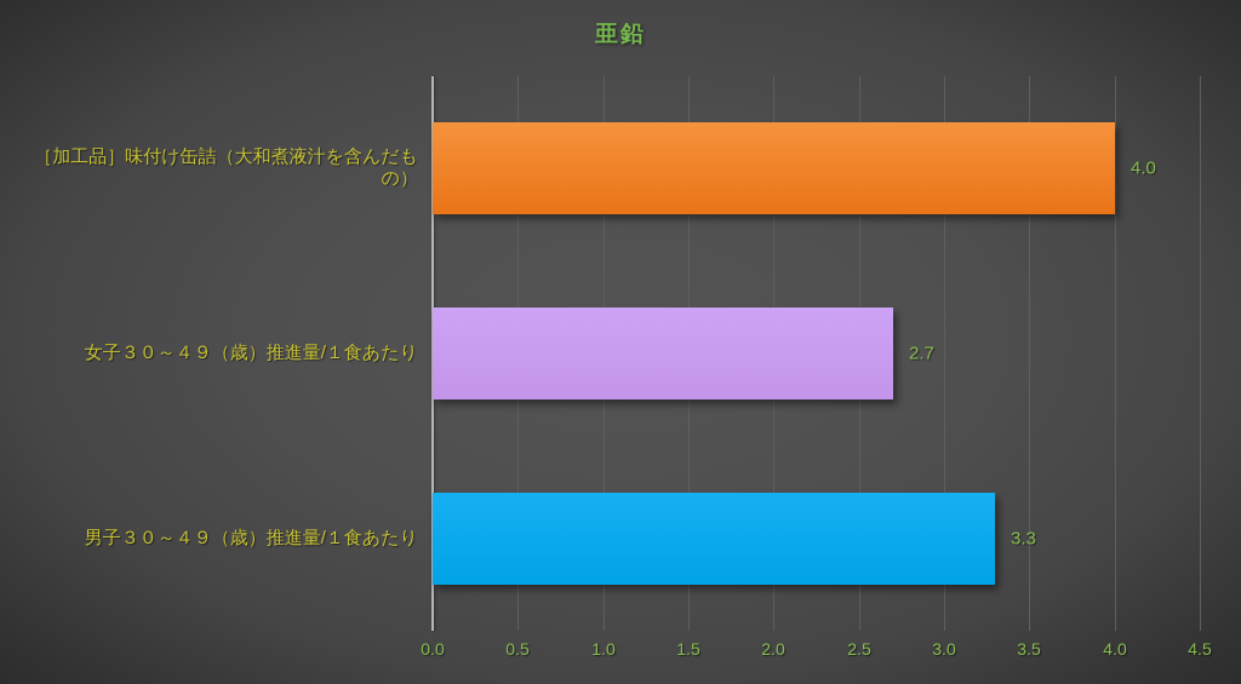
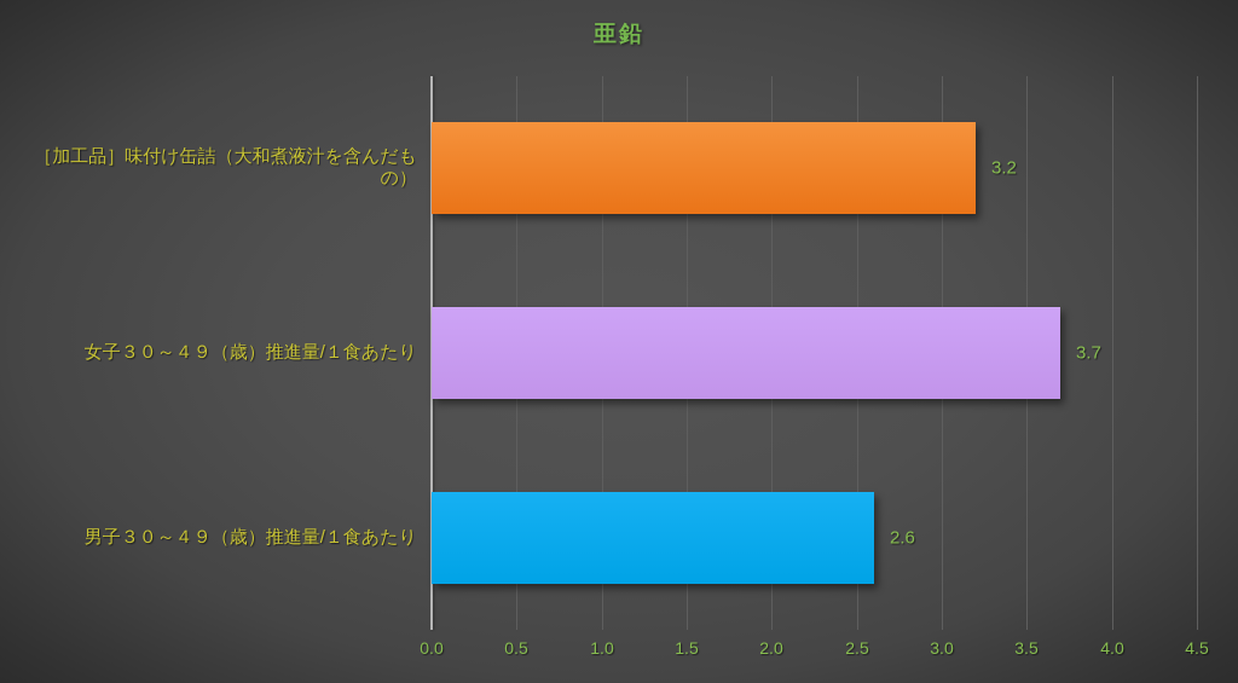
［加工品］味付け缶詰（大和煮液汁を含んだもの）: 4.0 -> 3.2
女子３０～４９（歳）推進量/１食あたり: 2.7 -> 3.7
男子３０～４９（歳）推進量/１食あたり: 3.3 -> 2.6
